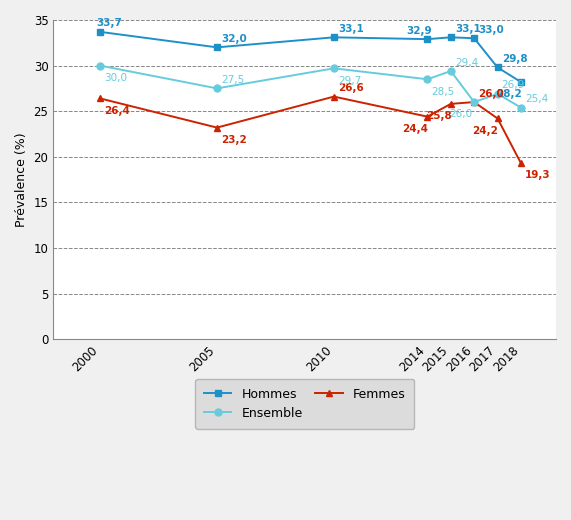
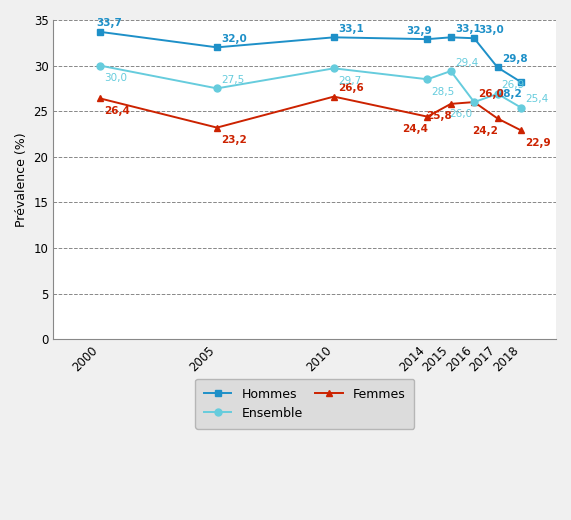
Femmes/2018: 19,3 -> 22,9
